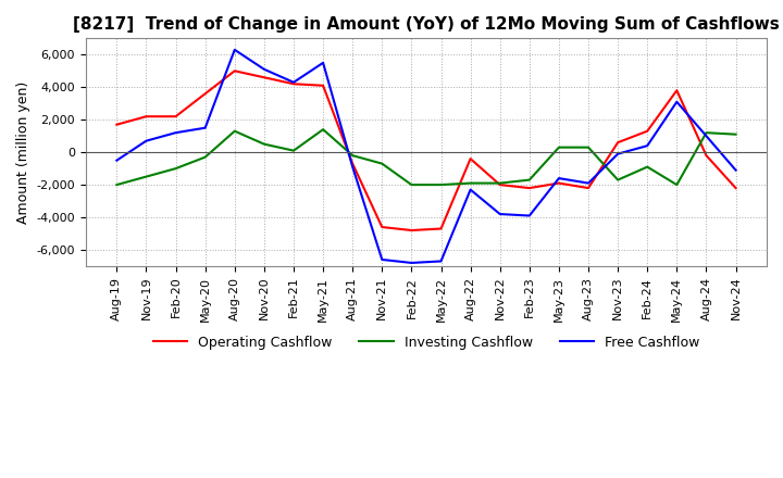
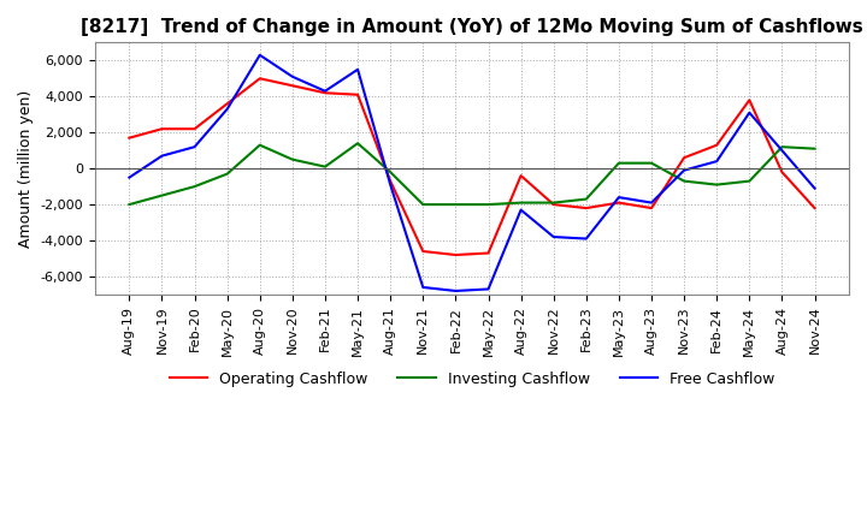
Free Cashflow/May-20: 1,500 -> 3,300
Investing Cashflow/Nov-21: -700 -> -2,000
Investing Cashflow/Nov-23: -1,700 -> -700
Investing Cashflow/May-24: -2,000 -> -700
